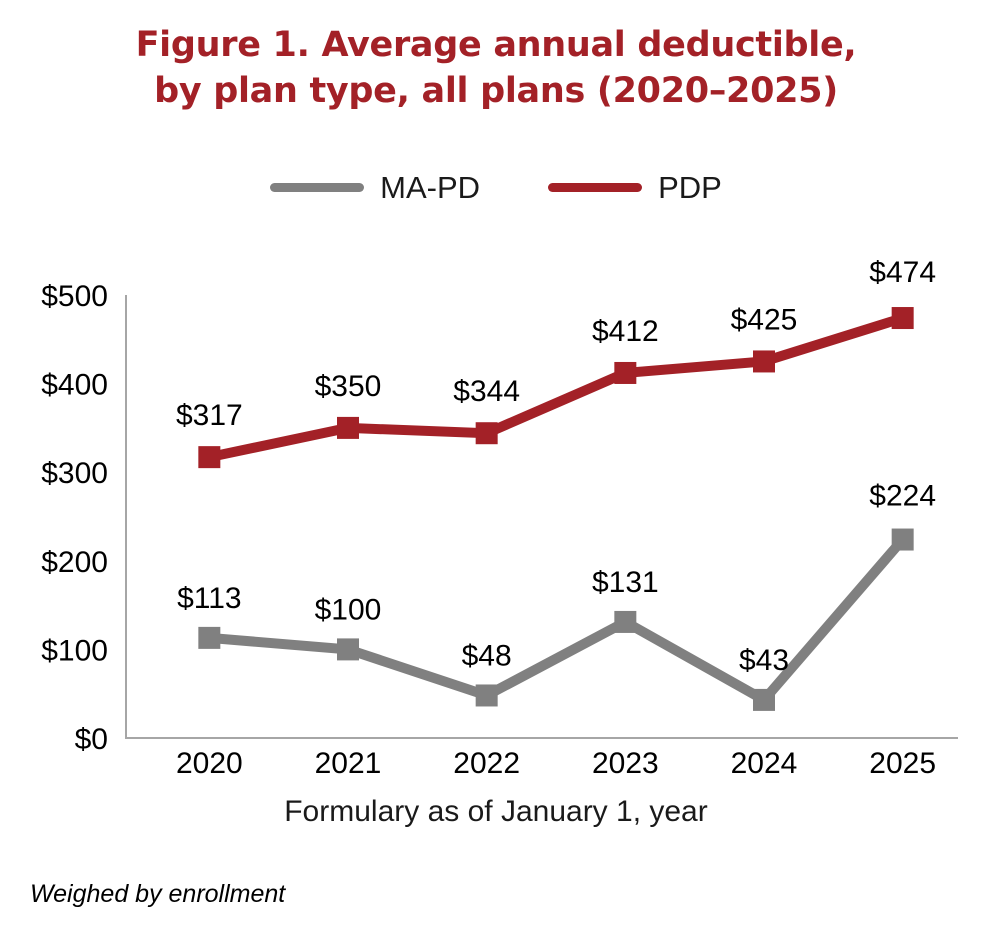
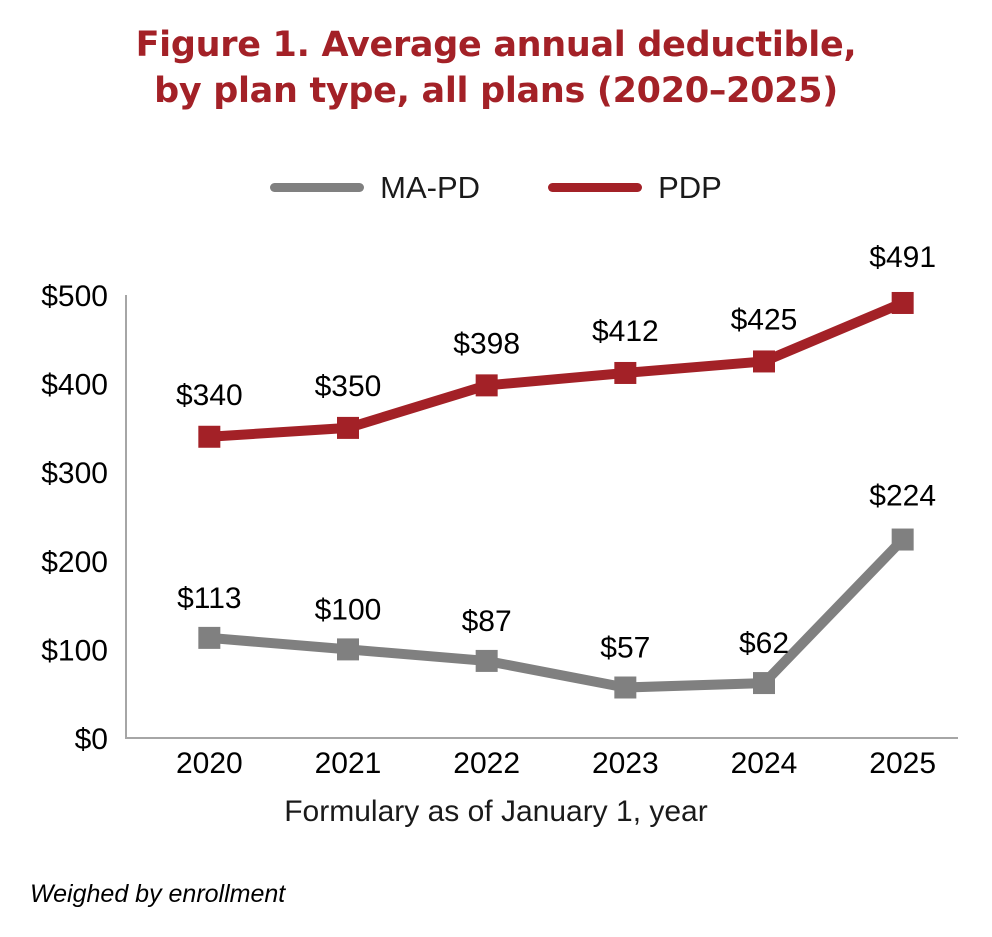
PDP/2020: $317 -> $340
MA-PD/2022: $48 -> $87
PDP/2022: $344 -> $398
MA-PD/2023: $131 -> $57
MA-PD/2024: $43 -> $62
PDP/2025: $474 -> $491
